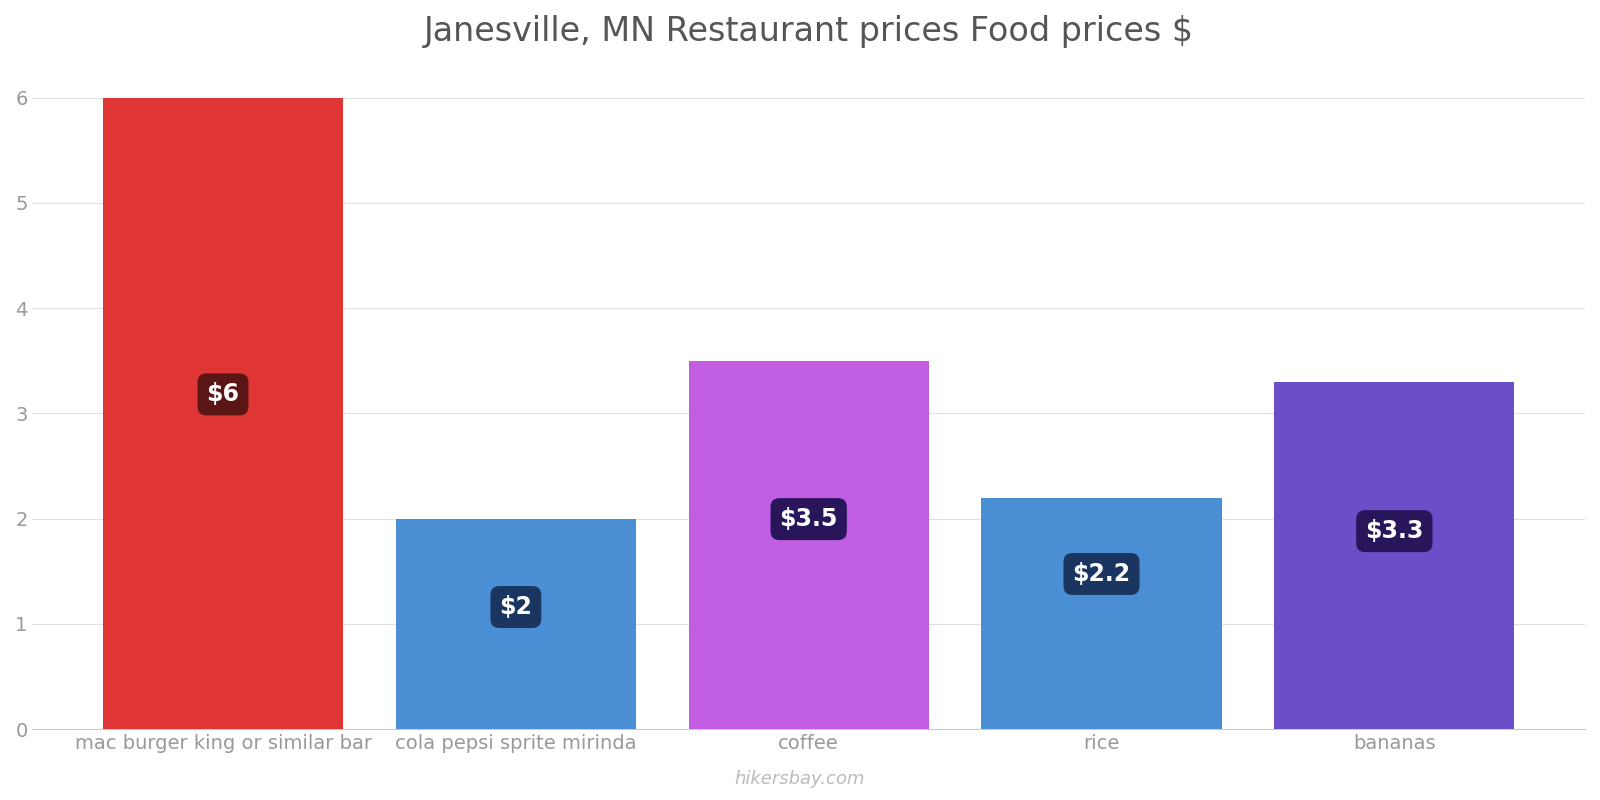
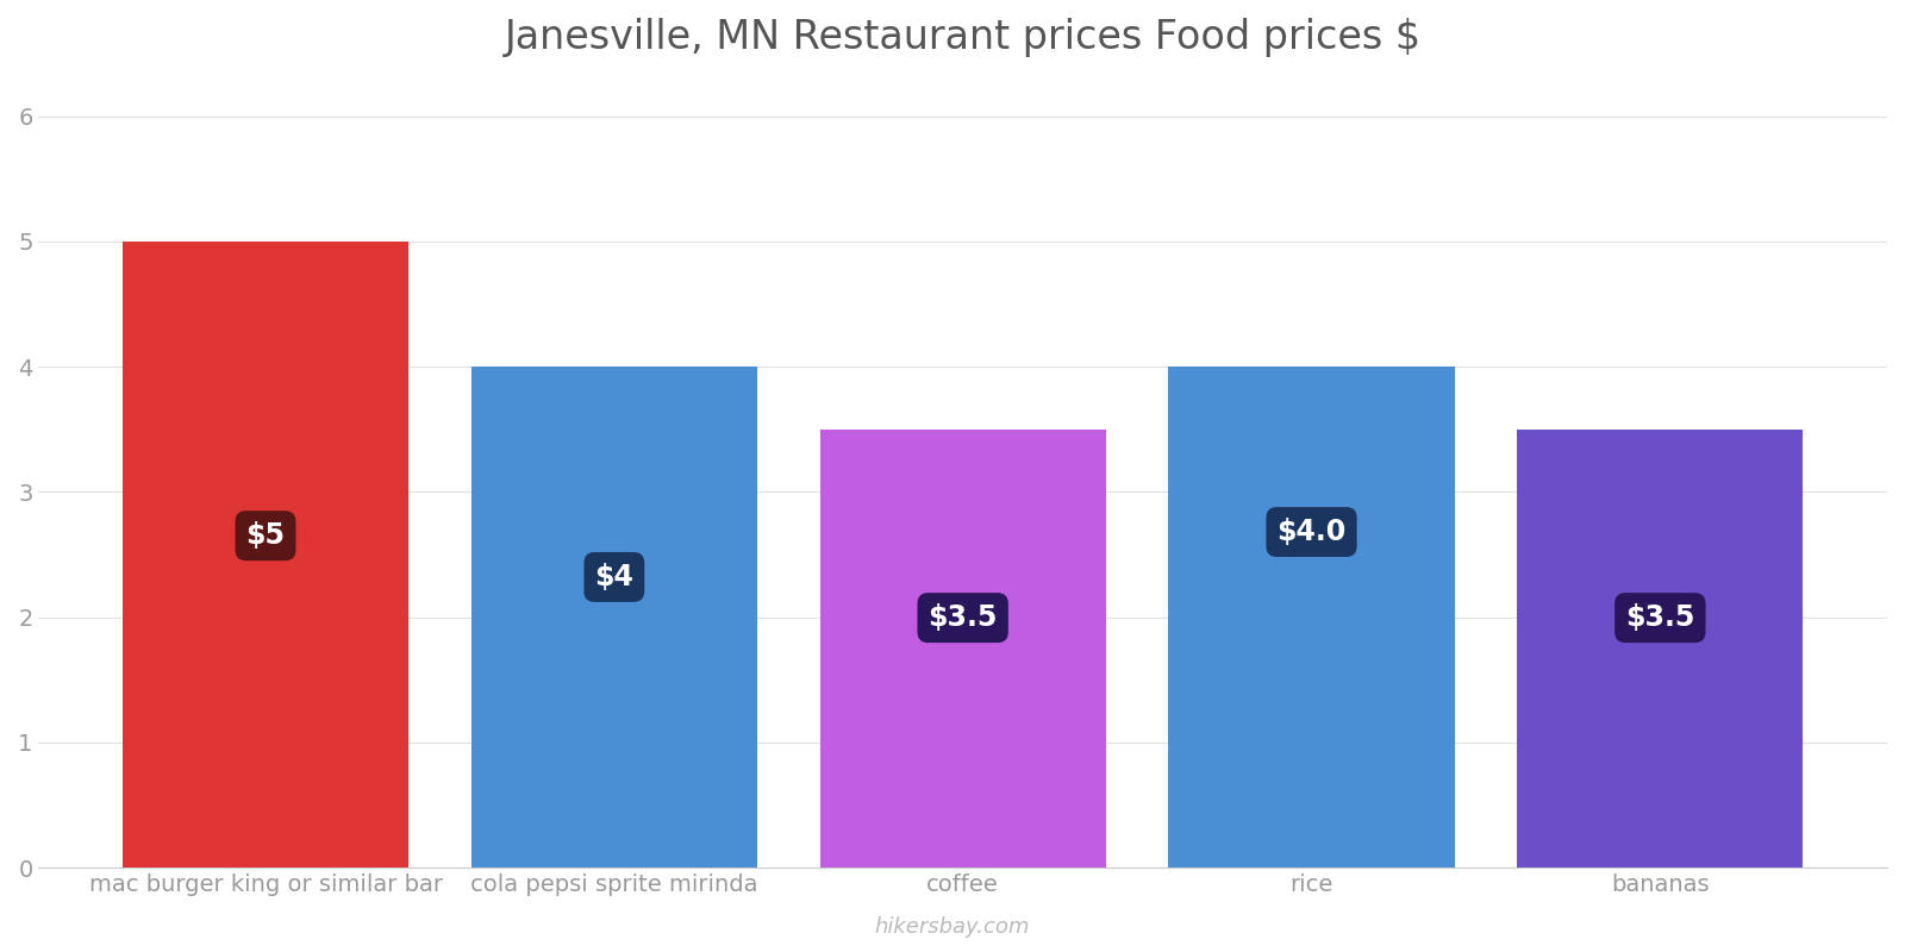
mac burger king or similar bar: $6 -> $5
cola pepsi sprite mirinda: $2 -> $4
rice: $2.2 -> $4.0
bananas: $3.3 -> $3.5
